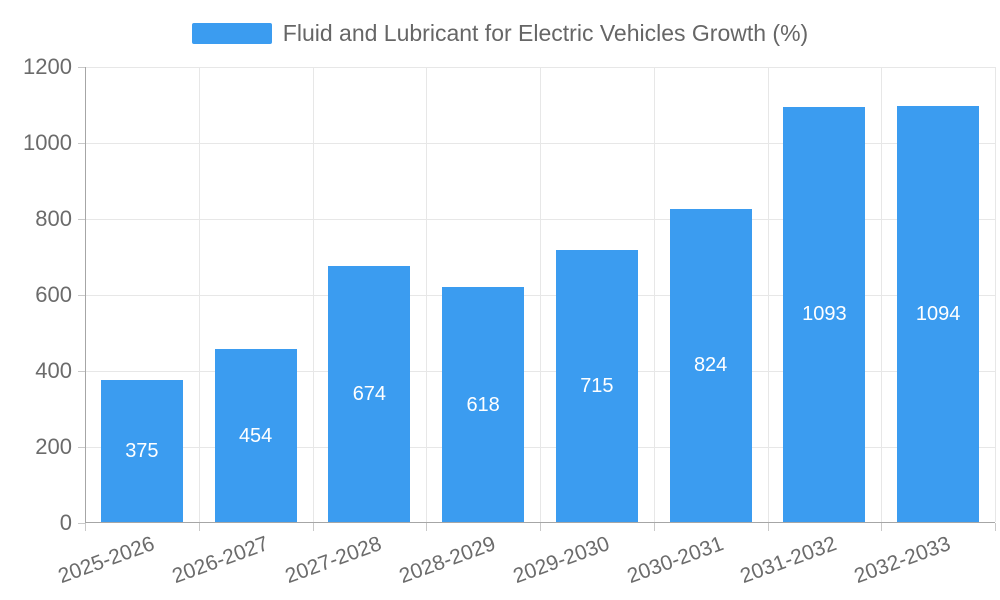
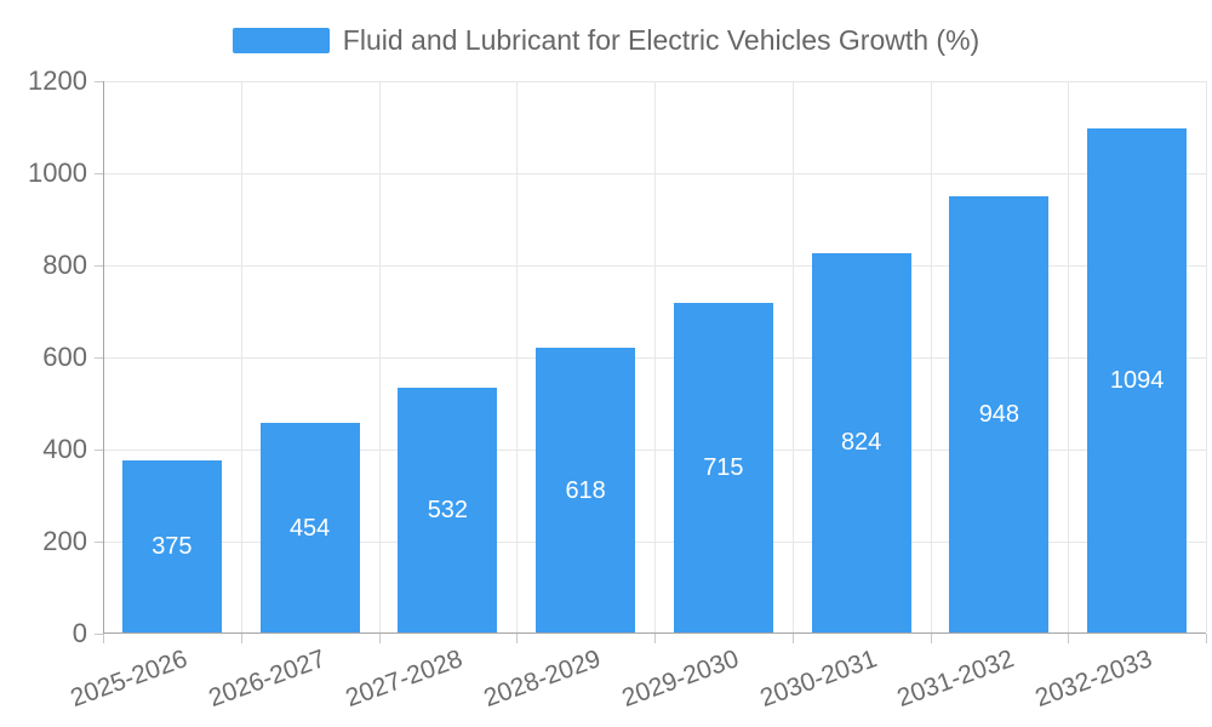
2027-2028: 674 -> 532
2031-2032: 1093 -> 948
